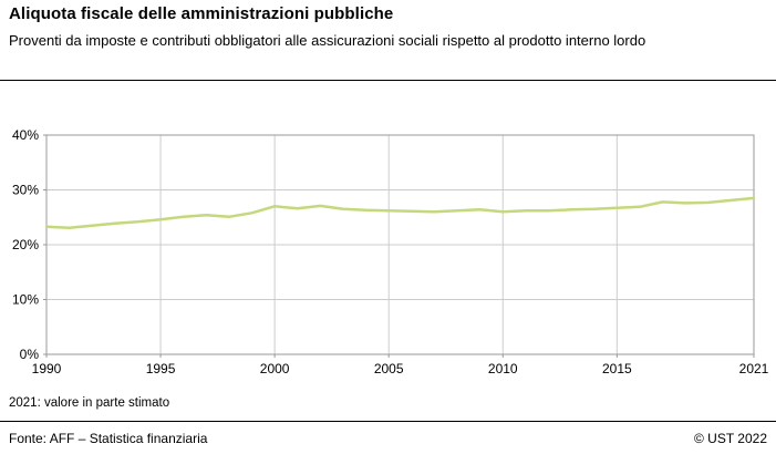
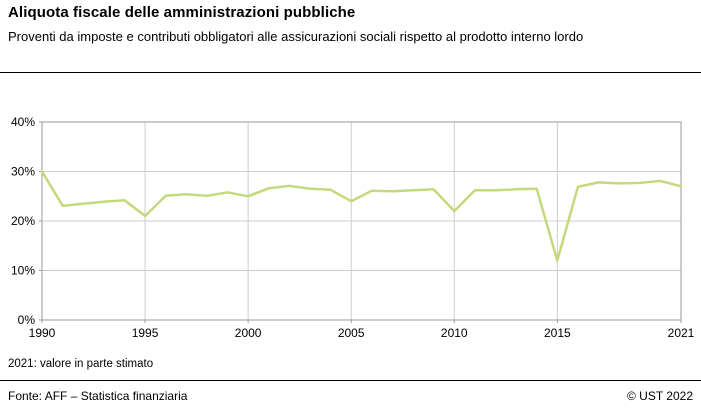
1990: 23% -> 30%
1995: 25% -> 21%
2000: 27% -> 25%
2005: 26% -> 24%
2010: 26% -> 22%
2015: 27% -> 12%
2021: 28% -> 27%
